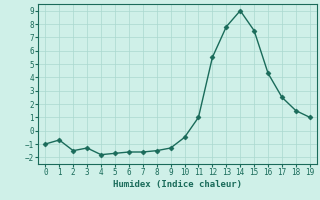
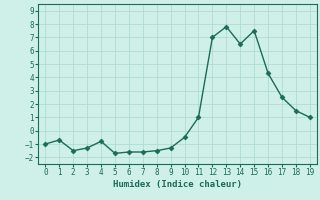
4: -1.8 -> -0.8
12: 5.5 -> 7.0
14: 9.0 -> 6.5
